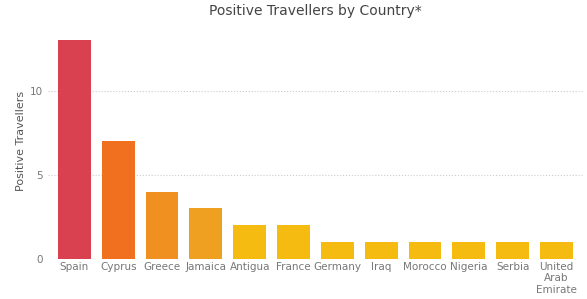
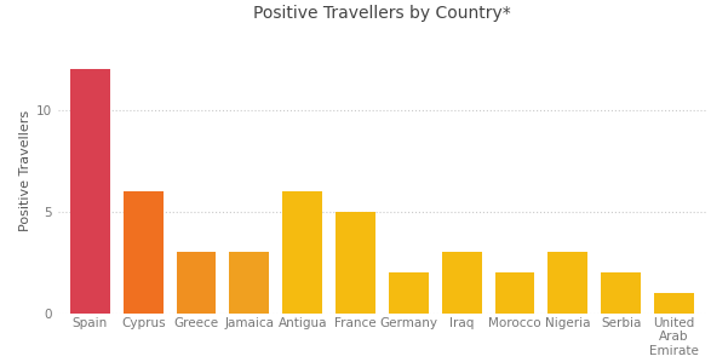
Spain: 13 -> 12
Cyprus: 7 -> 6
Greece: 4 -> 3
Antigua: 2 -> 6
France: 2 -> 5
Germany: 1 -> 2
Iraq: 1 -> 3
Morocco: 1 -> 2
Nigeria: 1 -> 3
Serbia: 1 -> 2
